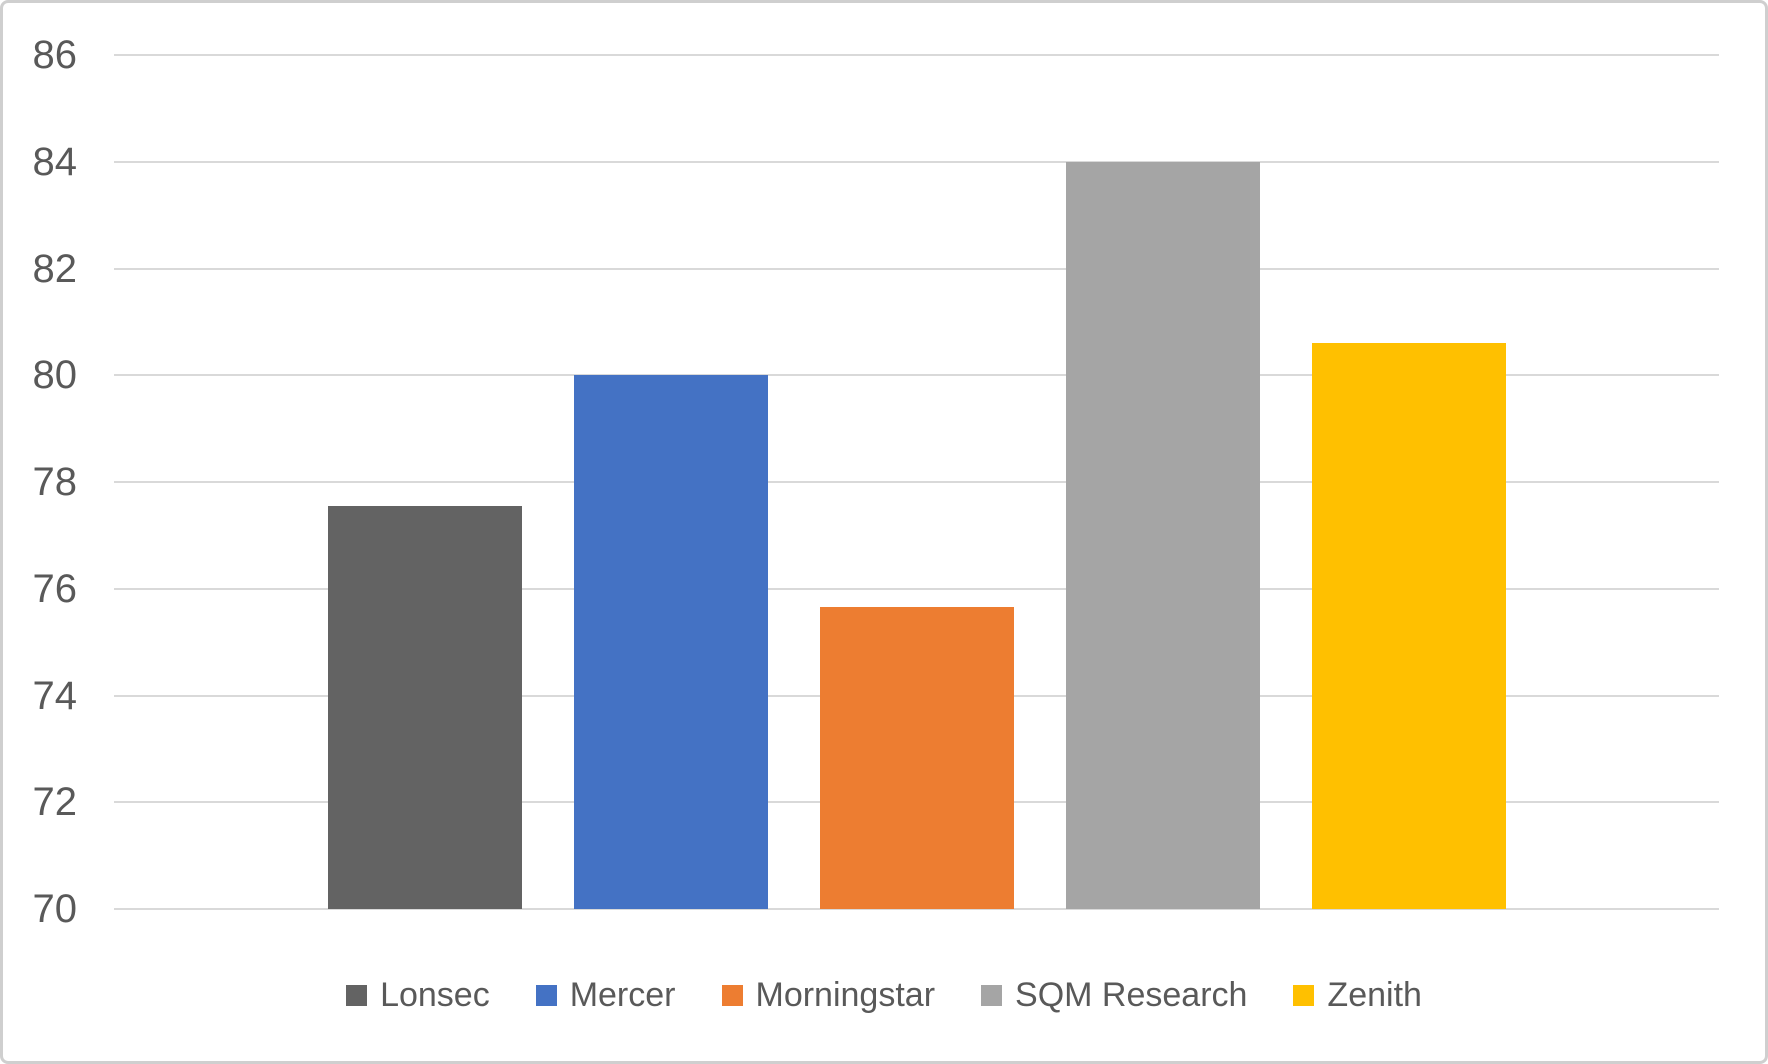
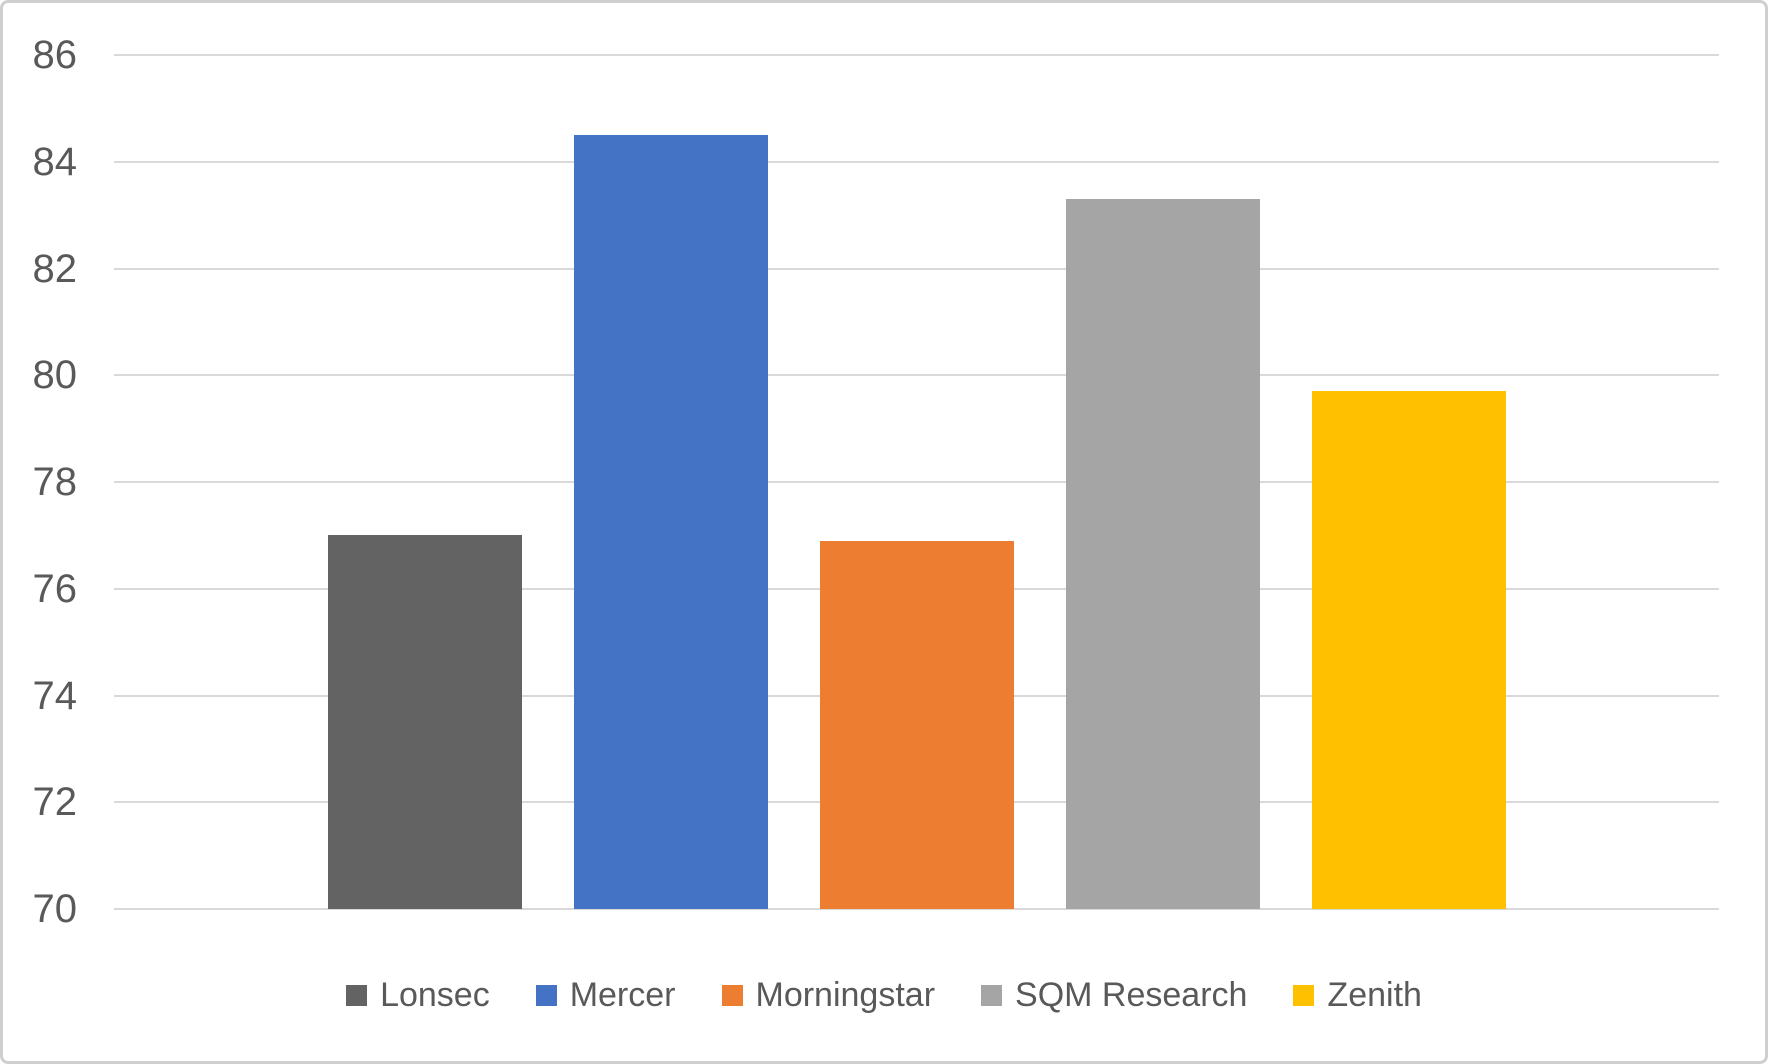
Lonsec: 77.5 -> 77.0
Mercer: 80.0 -> 84.5
Morningstar: 75.7 -> 76.9
SQM Research: 84.0 -> 83.3
Zenith: 80.6 -> 79.7
